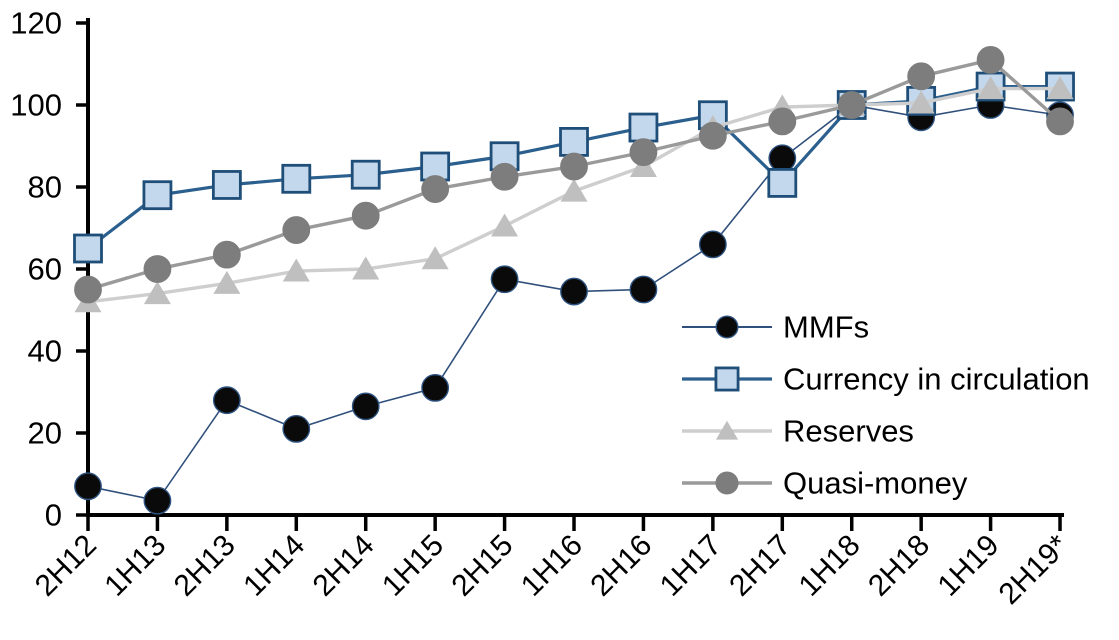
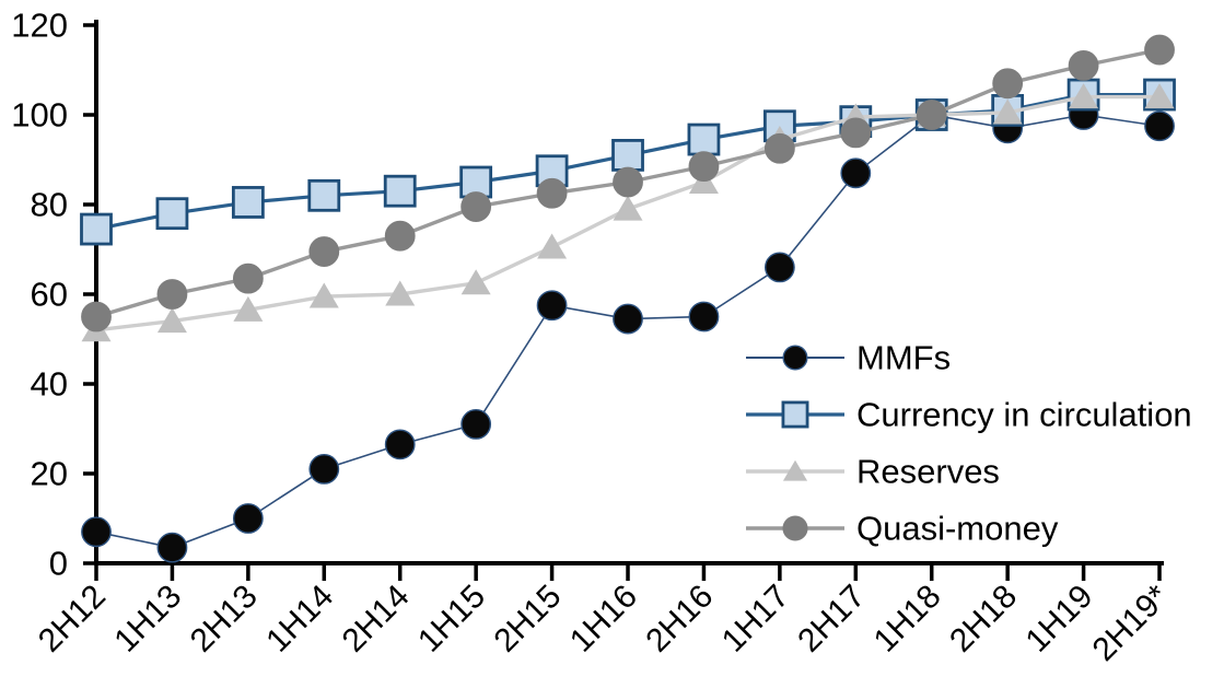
Currency in circulation/2H12: 65 -> 74
MMFs/2H13: 28 -> 10
Currency in circulation/2H17: 81 -> 98
Quasi-money/2H19*: 96 -> 114
